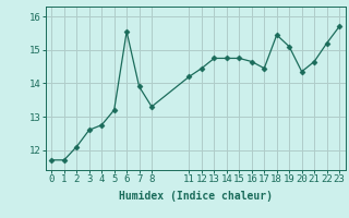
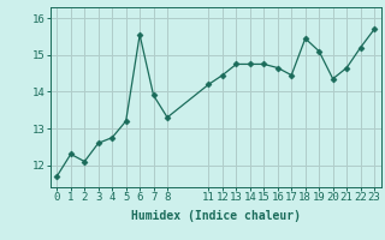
1: 11.70 -> 12.30
